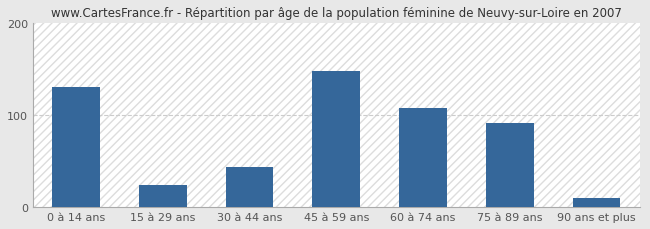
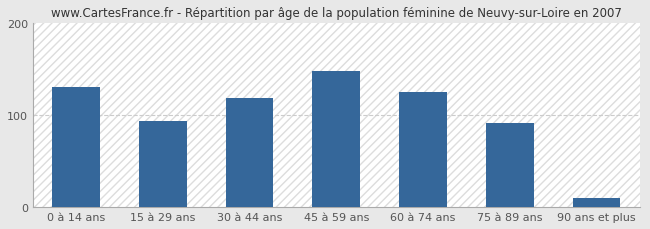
15 à 29 ans: 24 -> 93
30 à 44 ans: 44 -> 118
60 à 74 ans: 108 -> 125
